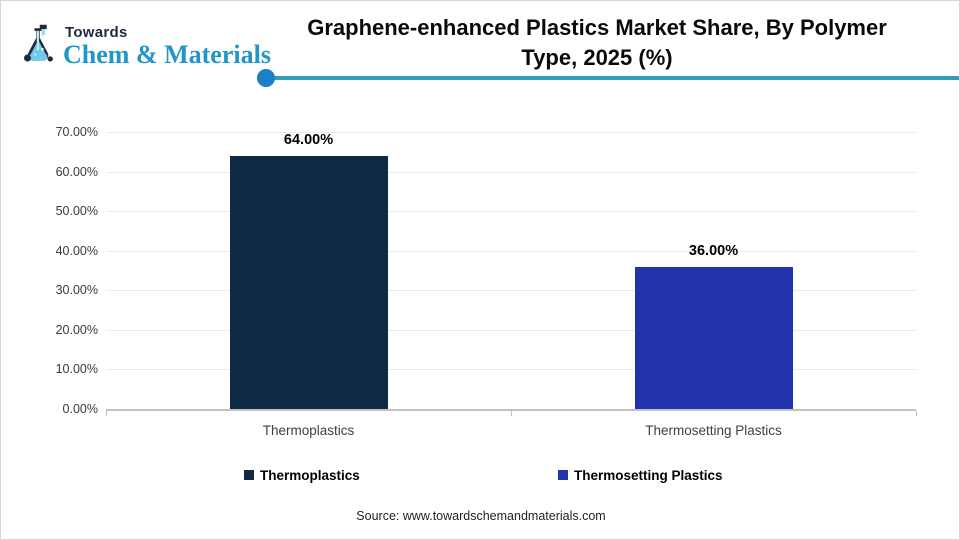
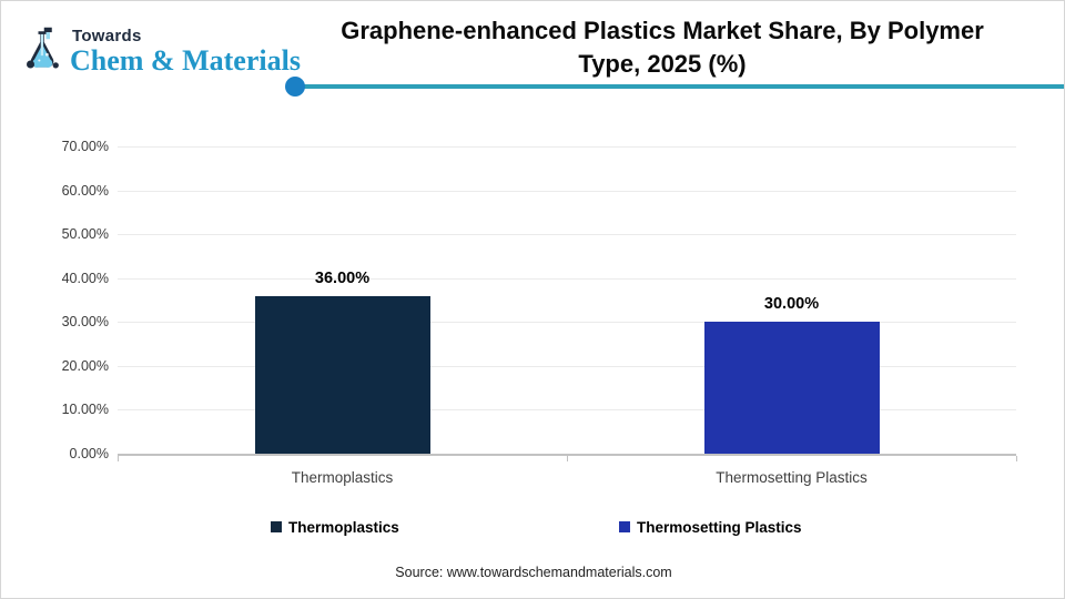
Thermoplastics: 64.00% -> 36.00%
Thermosetting Plastics: 36.00% -> 30.00%
